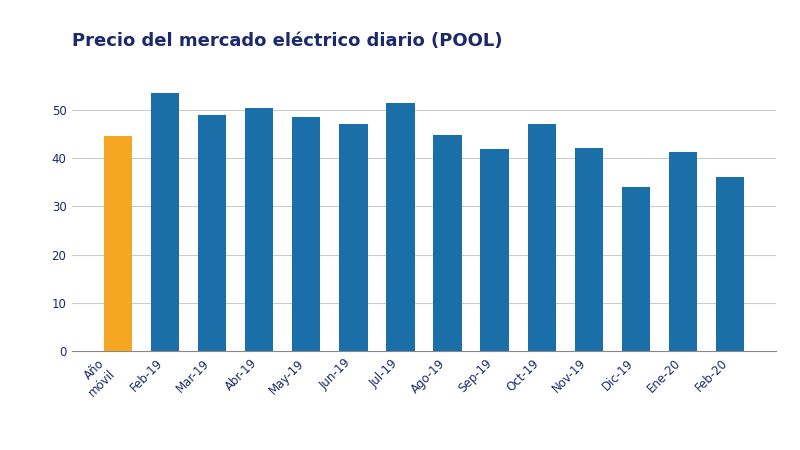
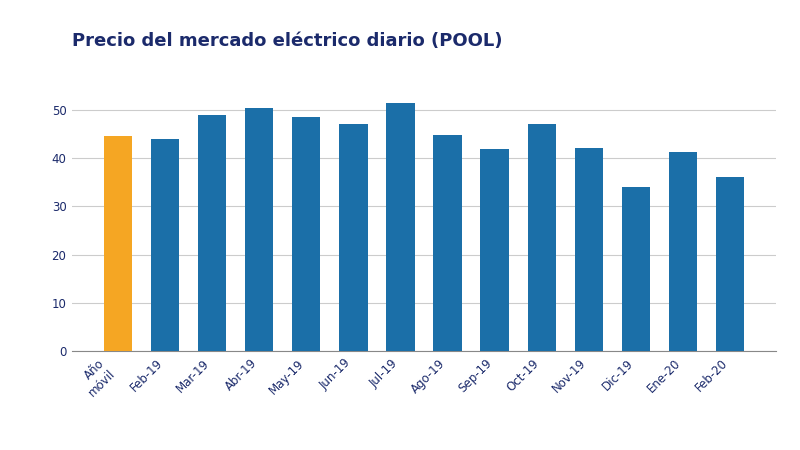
Feb-19: 53.5 -> 44.0
